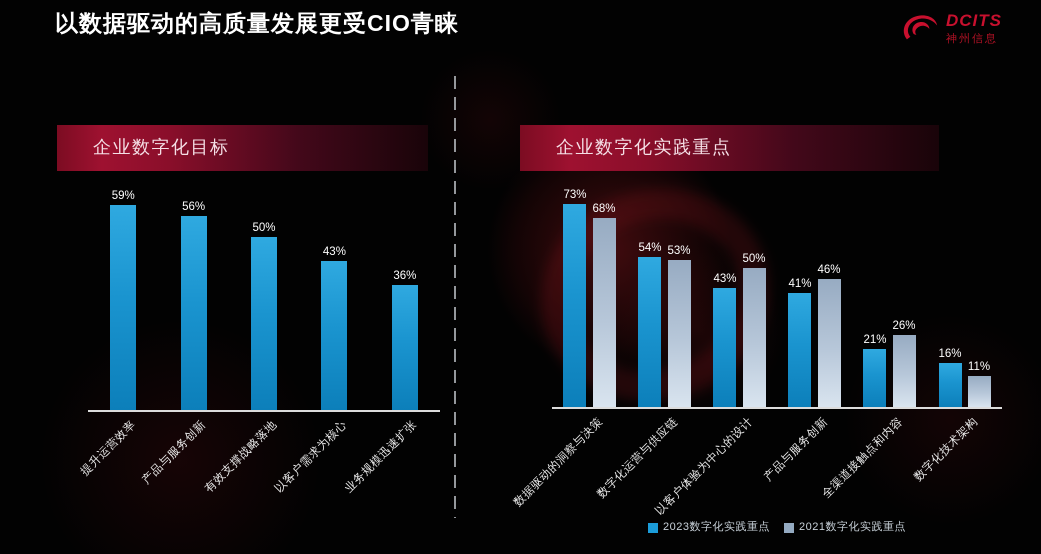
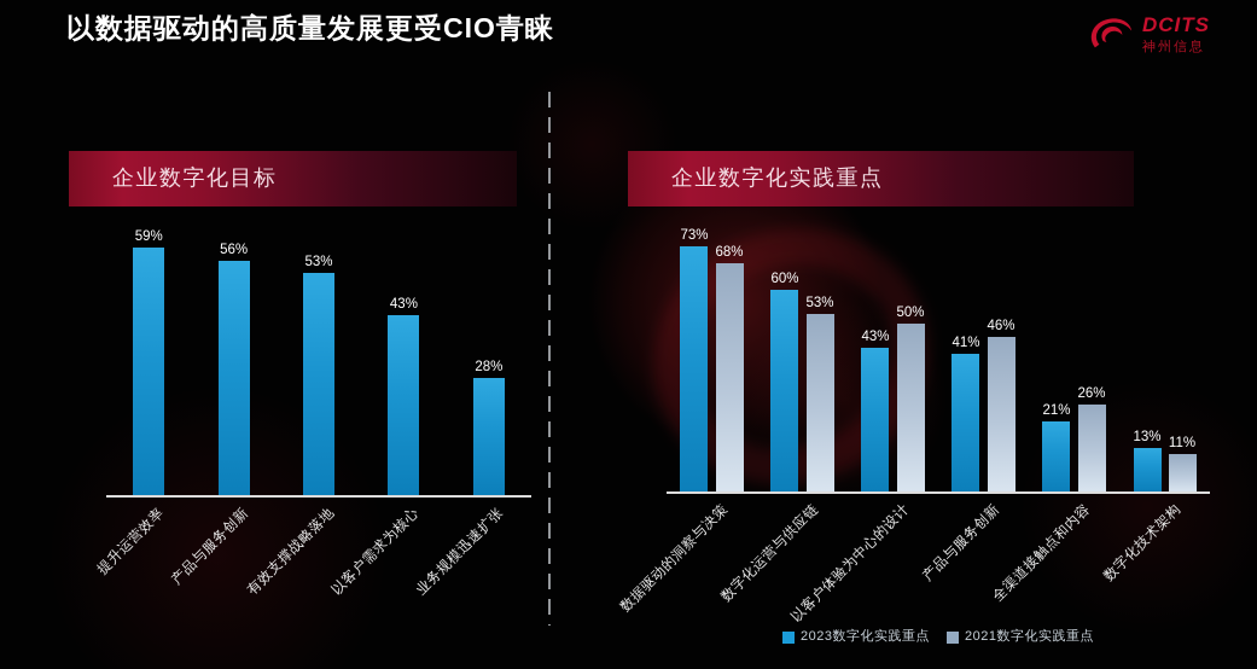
企业数字化目标/有效支撑战略落地: 50% -> 53%
企业数字化目标/业务规模迅速扩张: 36% -> 28%
企业数字化实践重点/2023数字化实践重点/数字化运营与供应链: 54% -> 60%
企业数字化实践重点/2023数字化实践重点/数字化技术架构: 16% -> 13%
